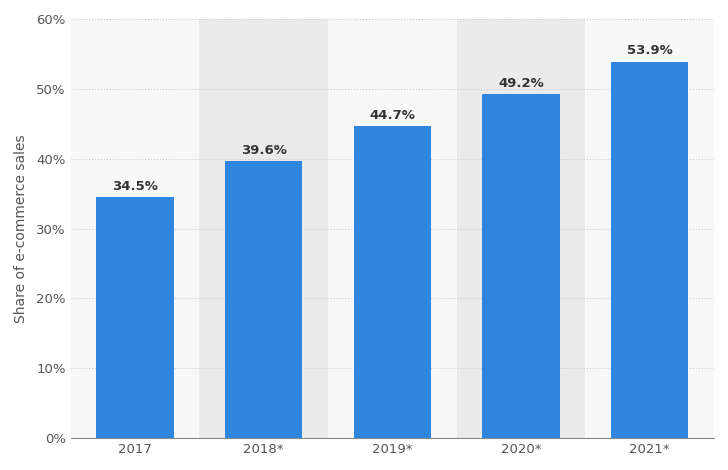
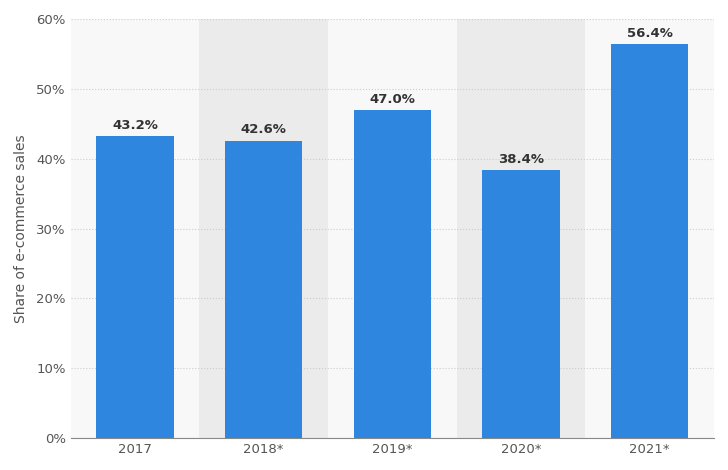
2017: 34.5% -> 43.2%
2018*: 39.6% -> 42.6%
2019*: 44.7% -> 47.0%
2020*: 49.2% -> 38.4%
2021*: 53.9% -> 56.4%
